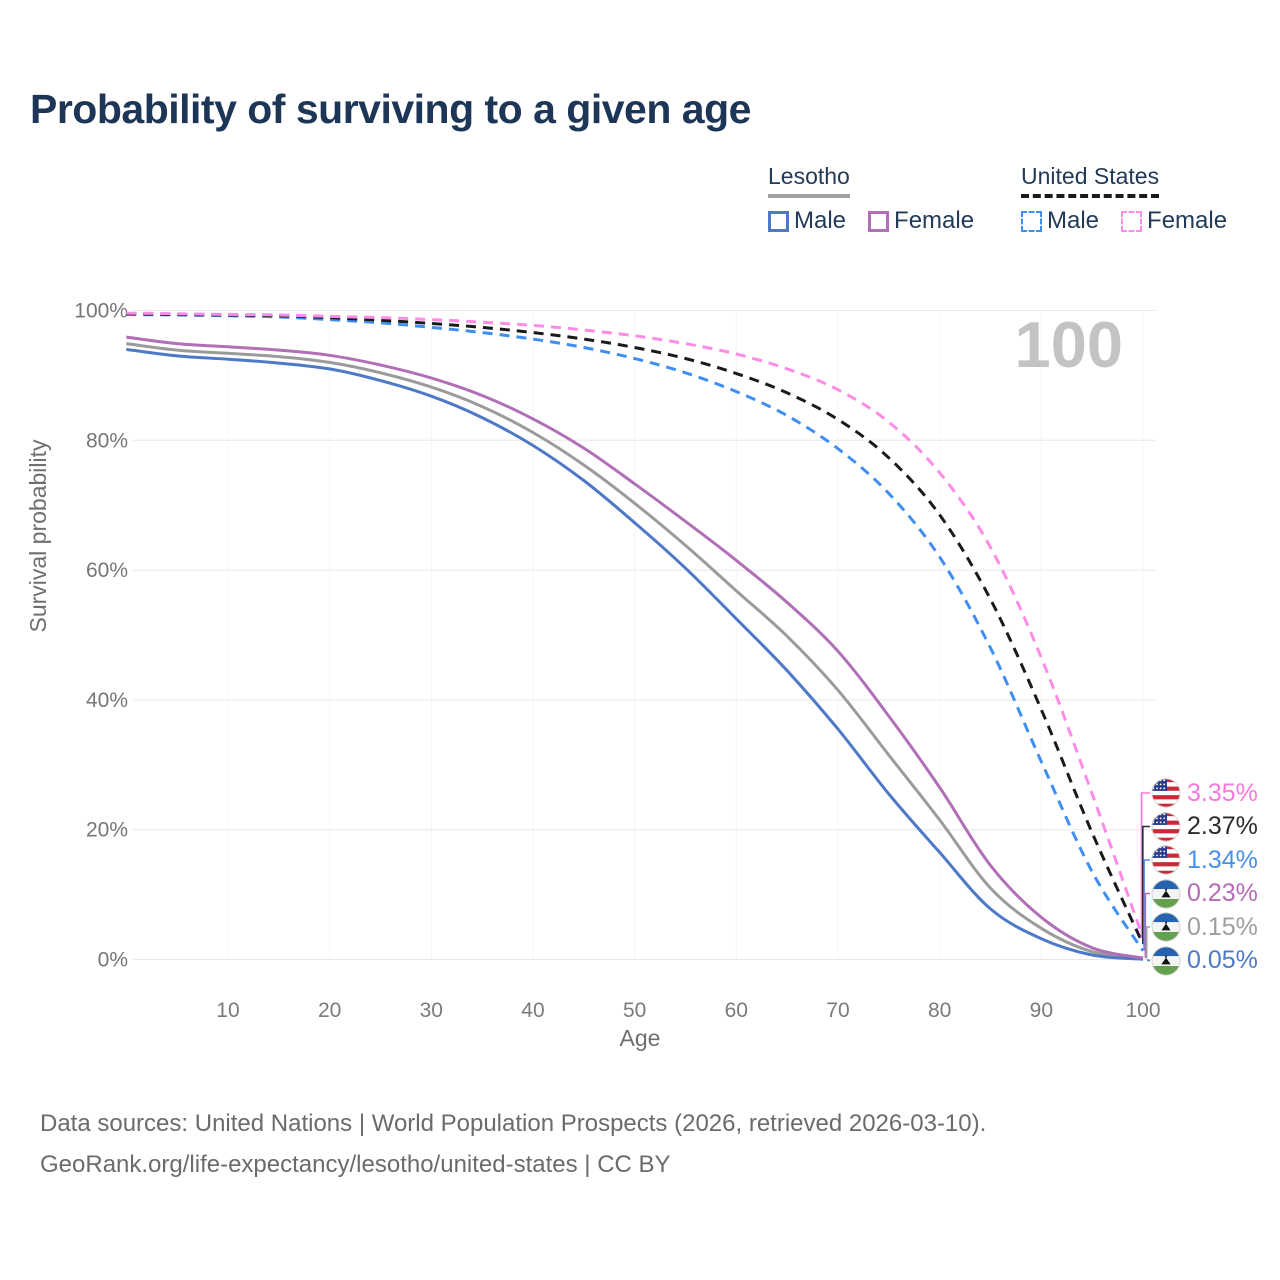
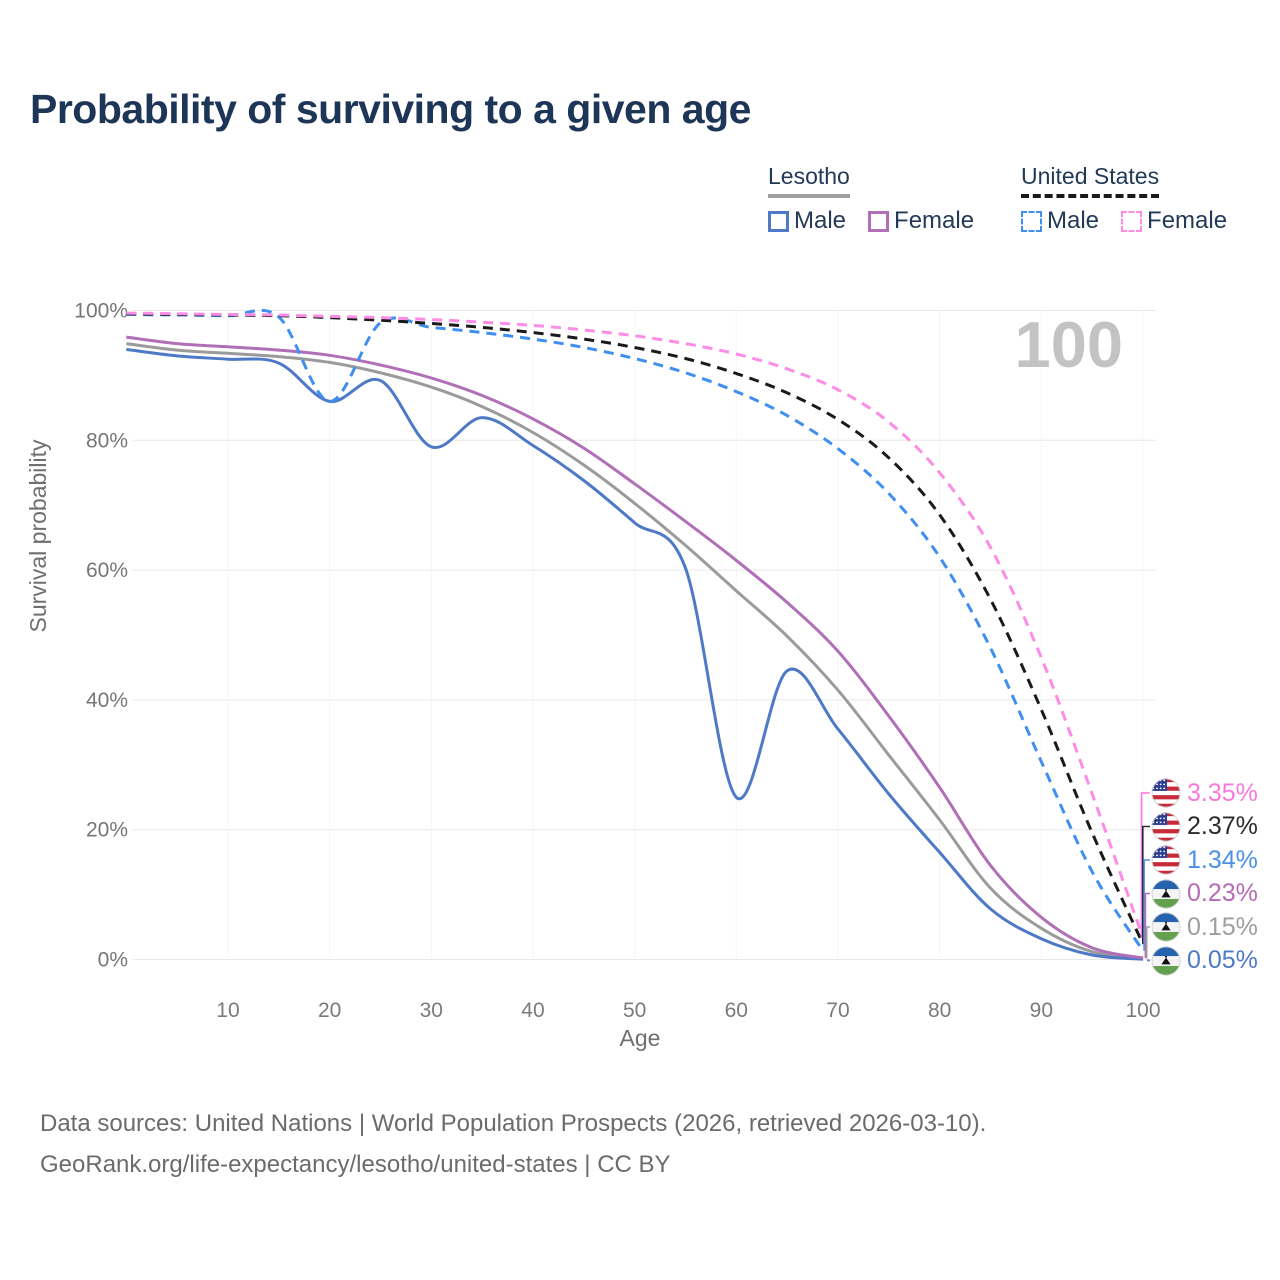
Lesotho Male/20: 91% -> 86%
United States Male/20: 99% -> 86%
Lesotho Male/30: 87% -> 79%
Lesotho Male/60: 52% -> 25%
